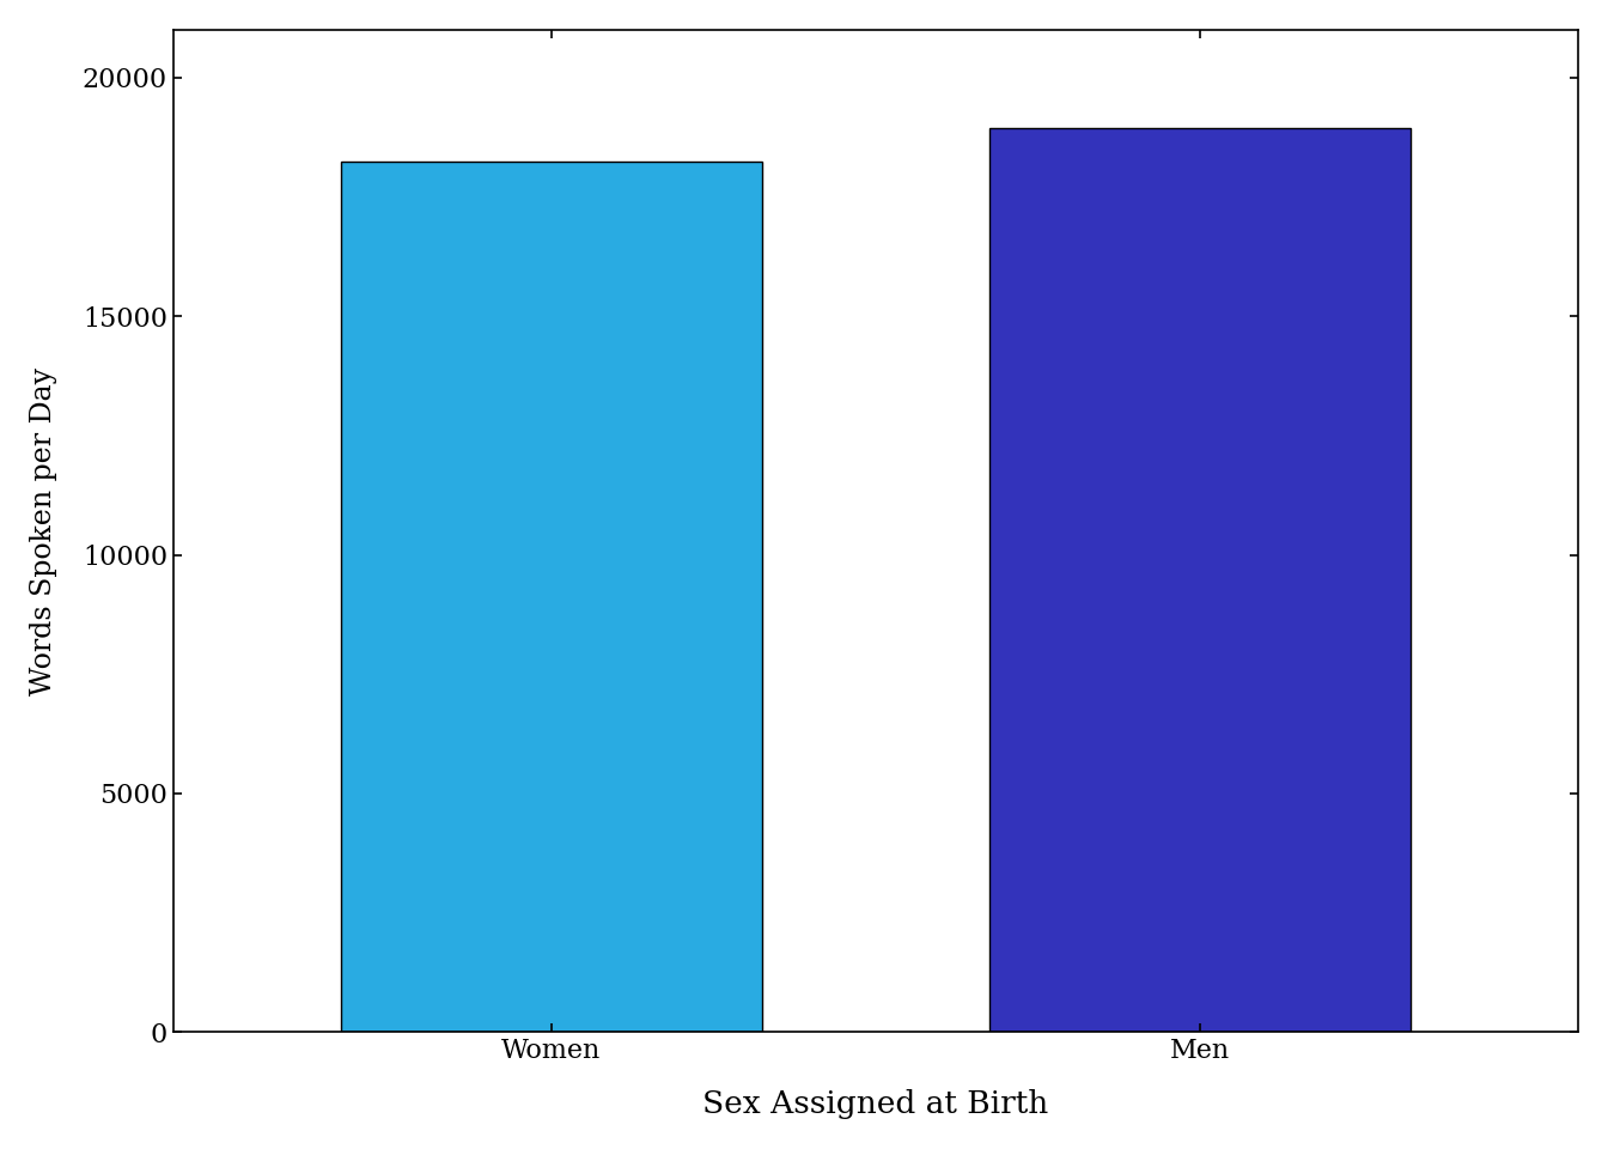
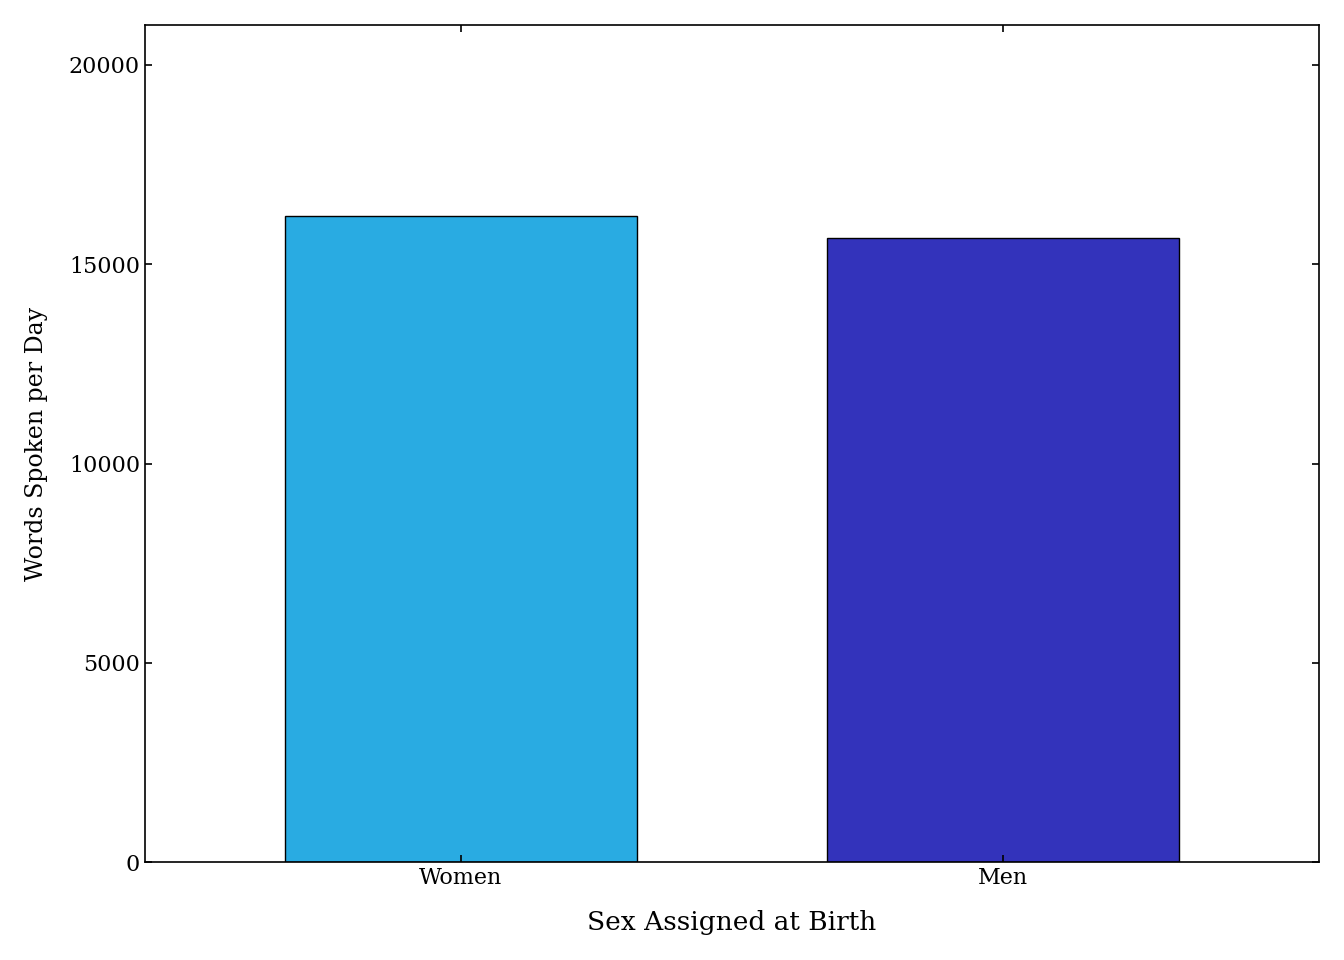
Women: 18250 -> 16220
Men: 18950 -> 15670
